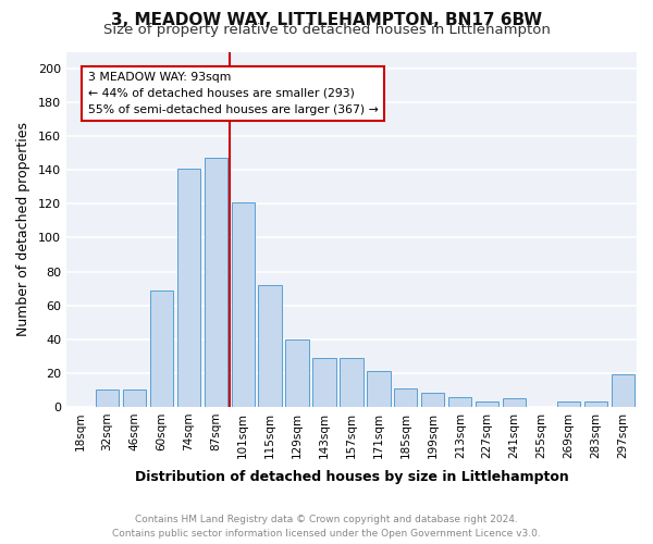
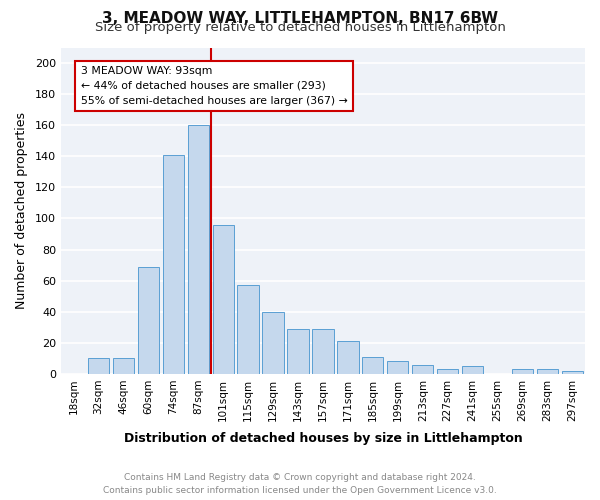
87sqm: 147 -> 160
101sqm: 121 -> 96
115sqm: 72 -> 57
297sqm: 19 -> 2
